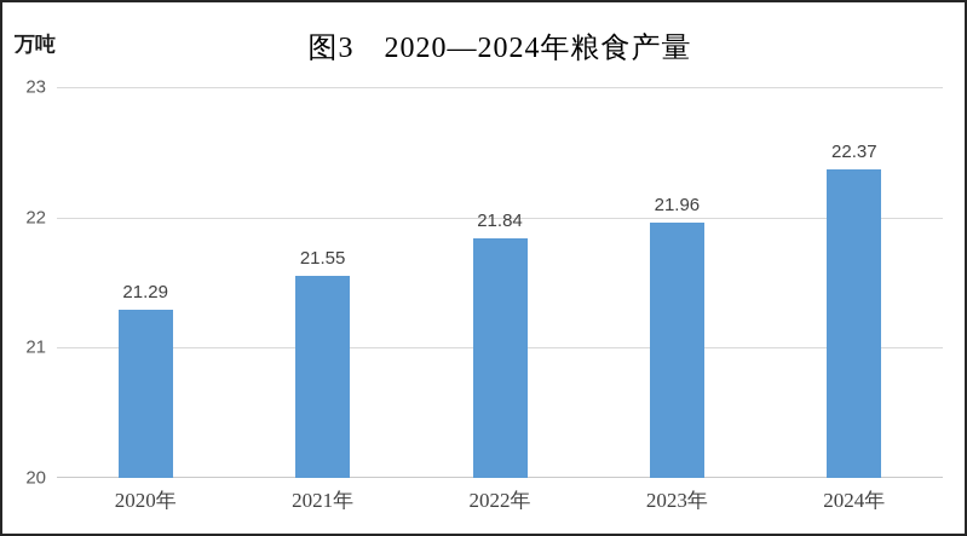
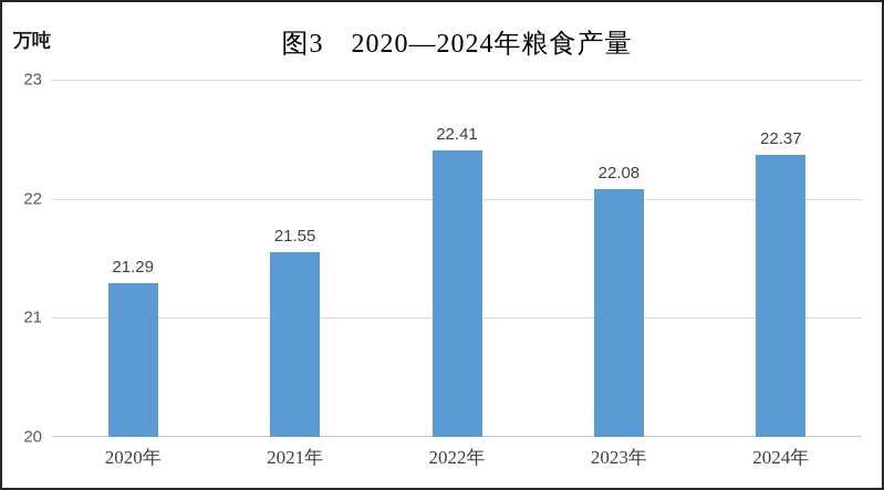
2022年: 21.84 -> 22.41
2023年: 21.96 -> 22.08
